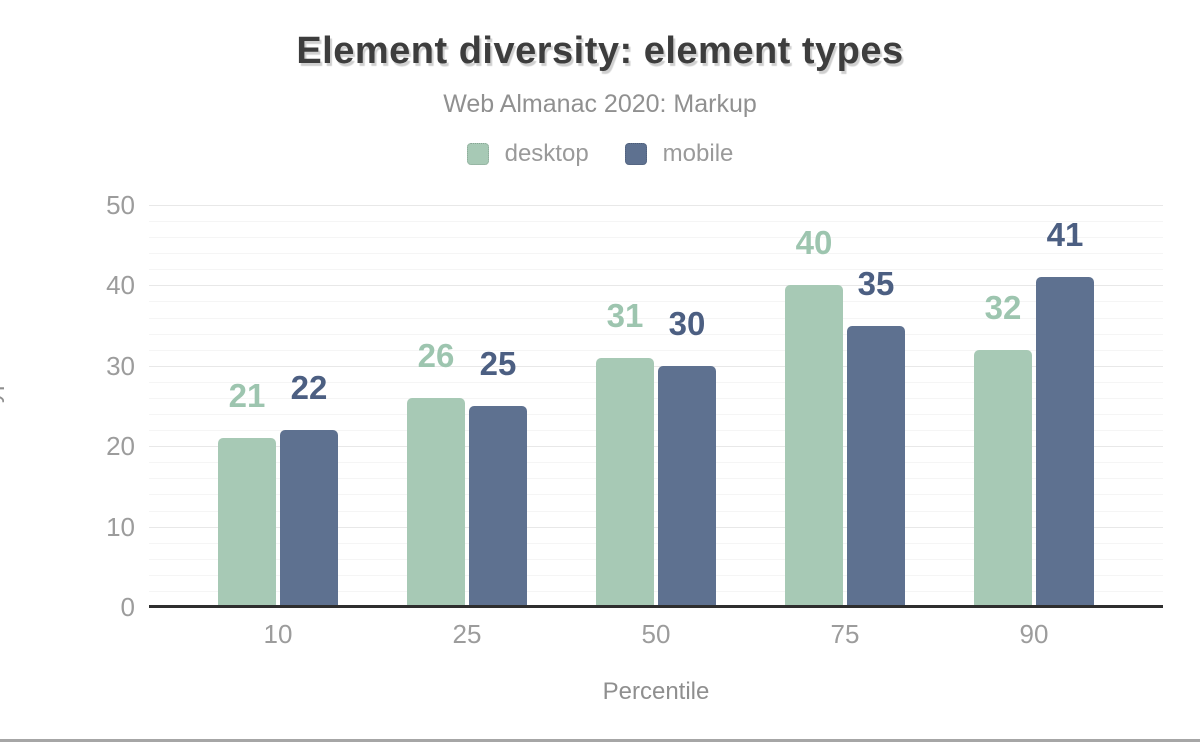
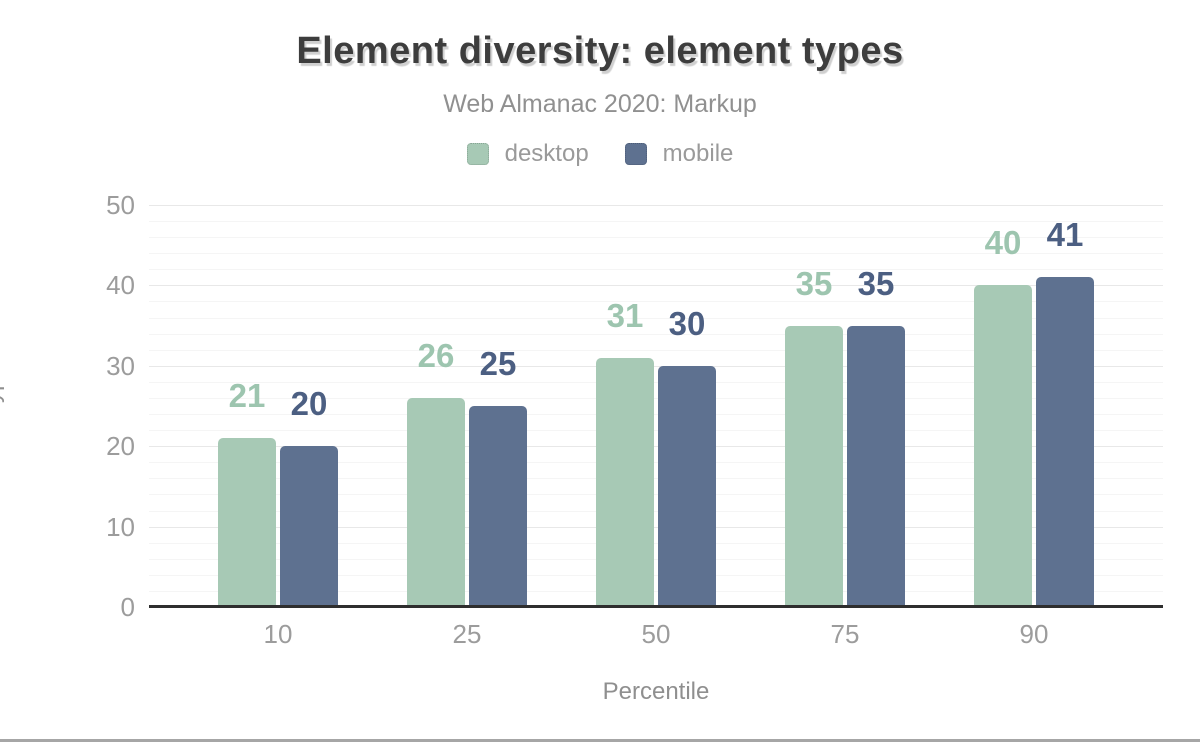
mobile/10: 22 -> 20
desktop/75: 40 -> 35
desktop/90: 32 -> 40
